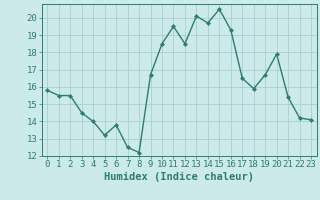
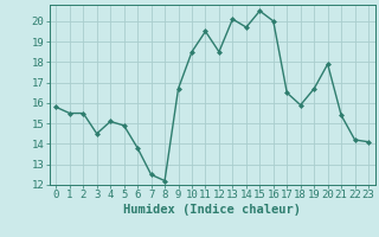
4: 14.0 -> 15.1
5: 13.2 -> 14.9
16: 19.3 -> 20.0
